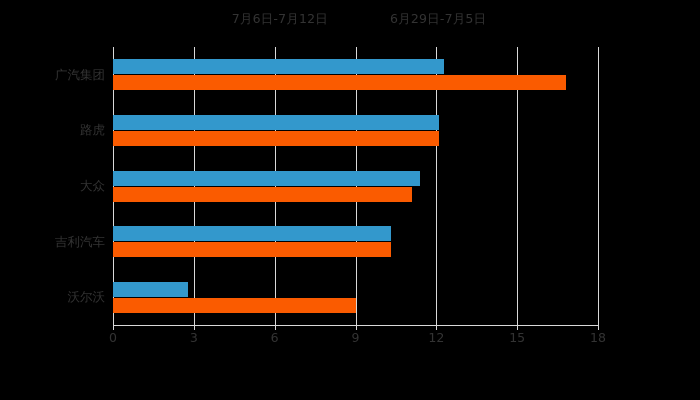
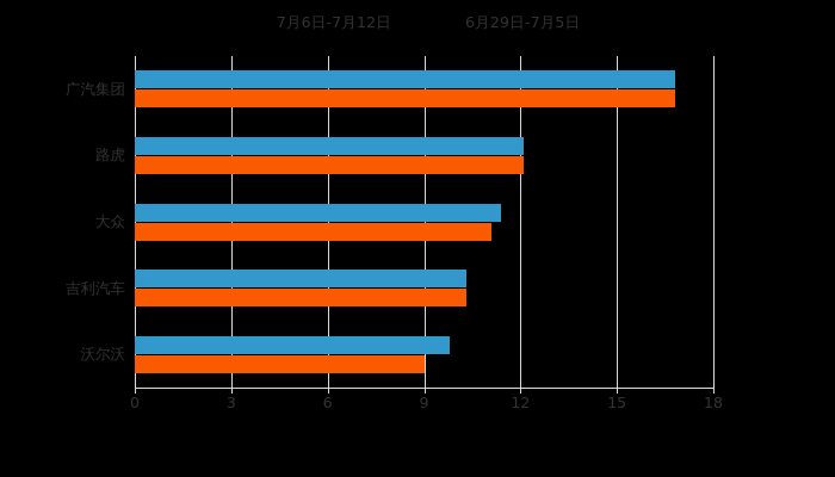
7月6日-7月12日/广汽集团: 12.3 -> 16.8
7月6日-7月12日/沃尔沃: 2.8 -> 9.8
